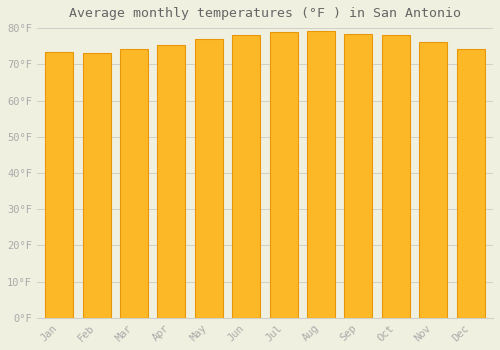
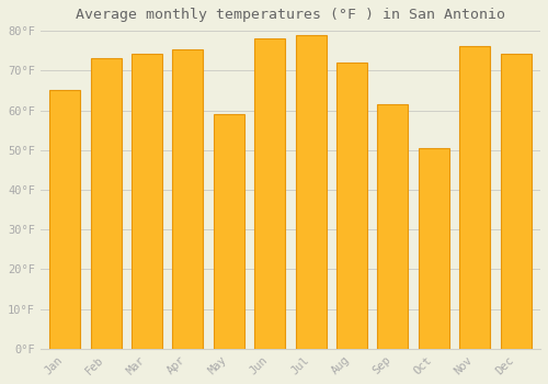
Jan: 73.3°F -> 65.0°F
May: 77.0°F -> 59.0°F
Aug: 79.1°F -> 72.0°F
Sep: 78.3°F -> 61.5°F
Oct: 78.0°F -> 50.5°F
